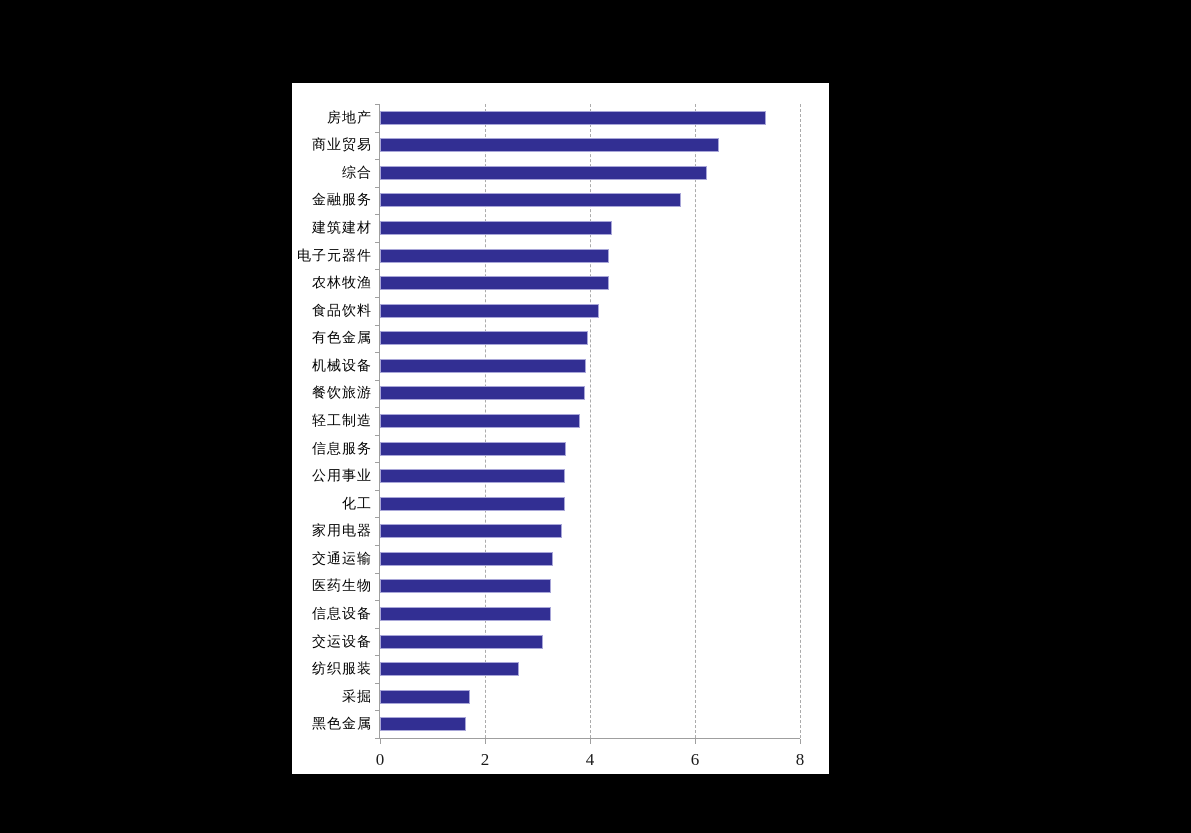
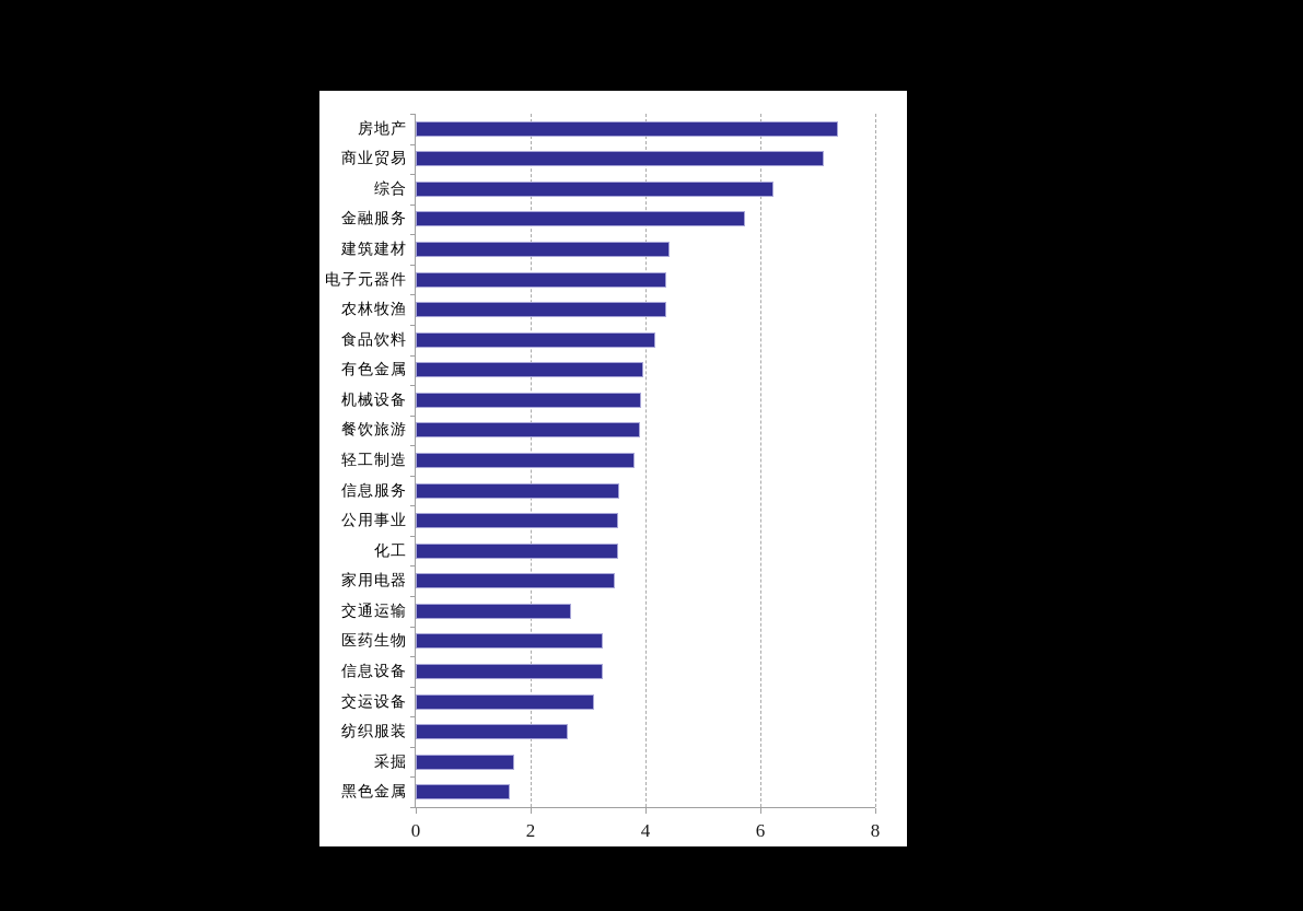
商业贸易: 6.5 -> 7.1
交通运输: 3.3 -> 2.7
